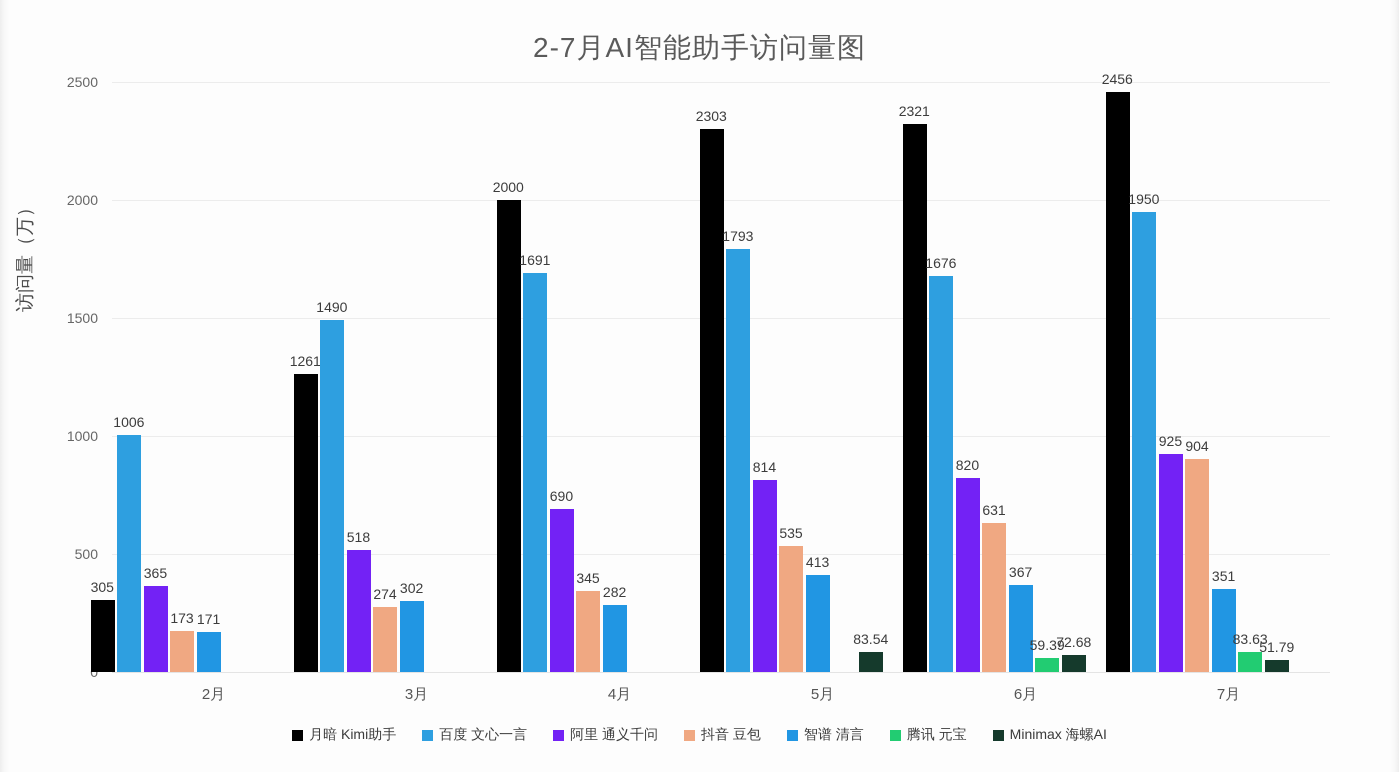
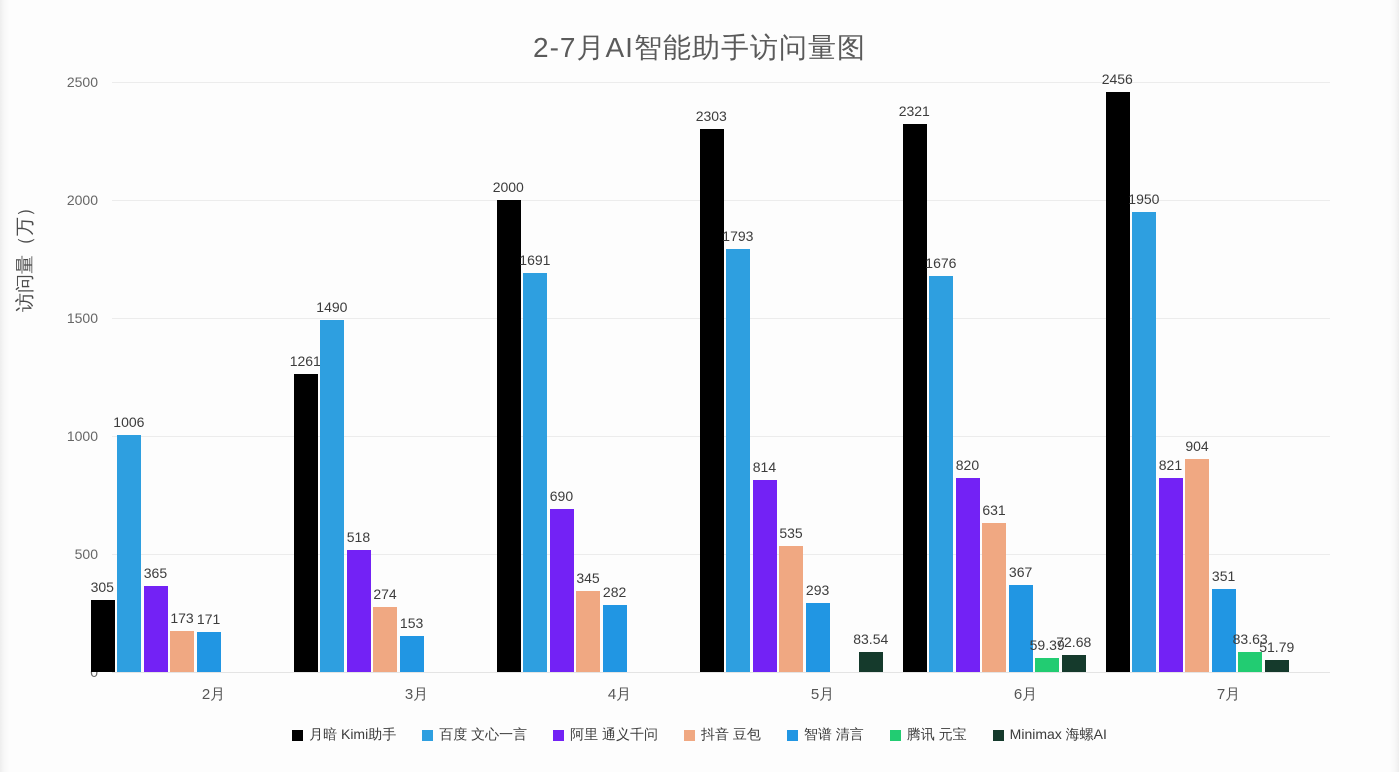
智谱 清言/3月: 302 -> 153
智谱 清言/5月: 413 -> 293
阿里 通义千问/7月: 925 -> 821
